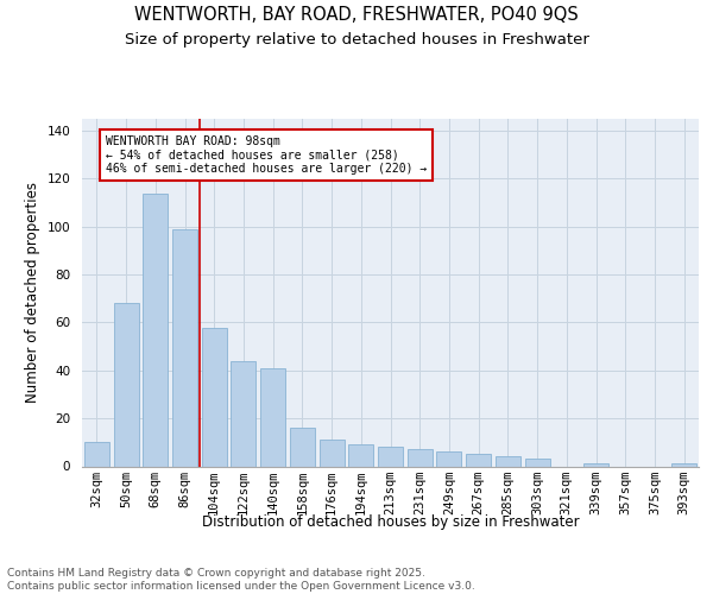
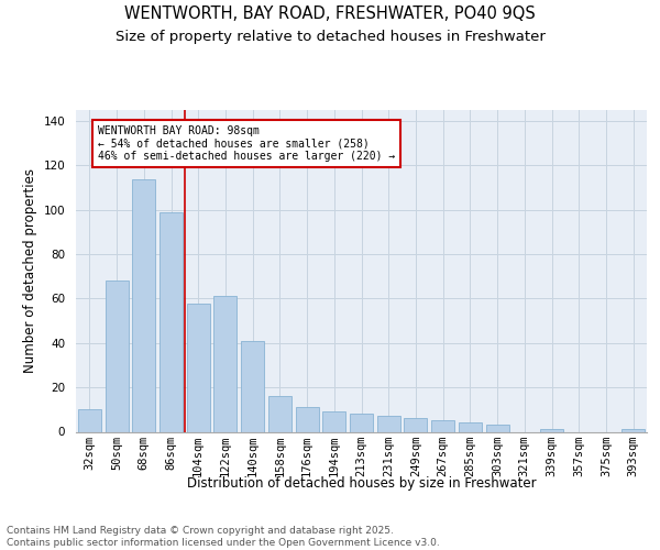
122sqm: 44 -> 61
